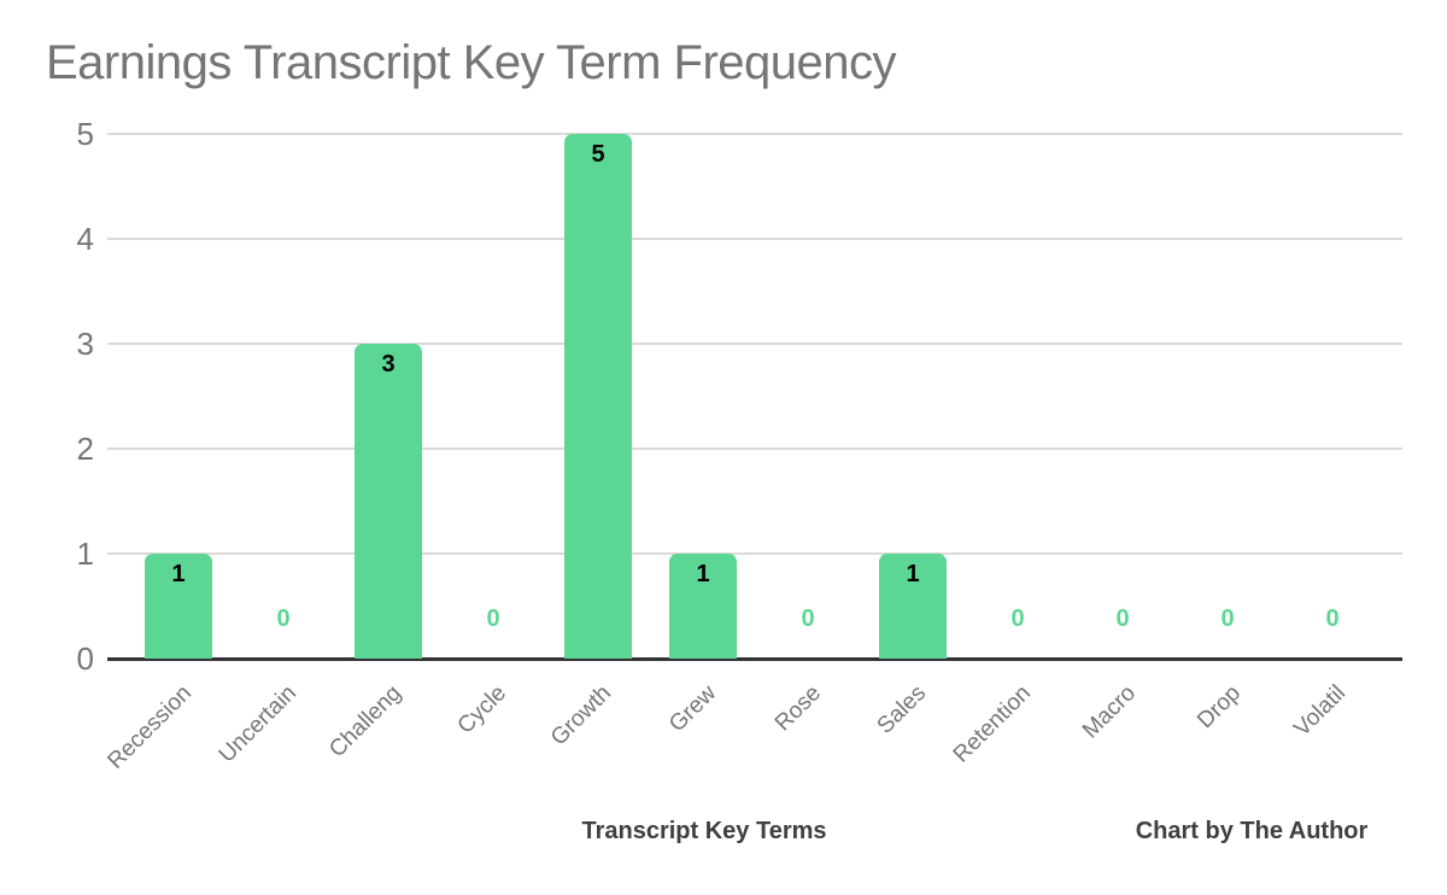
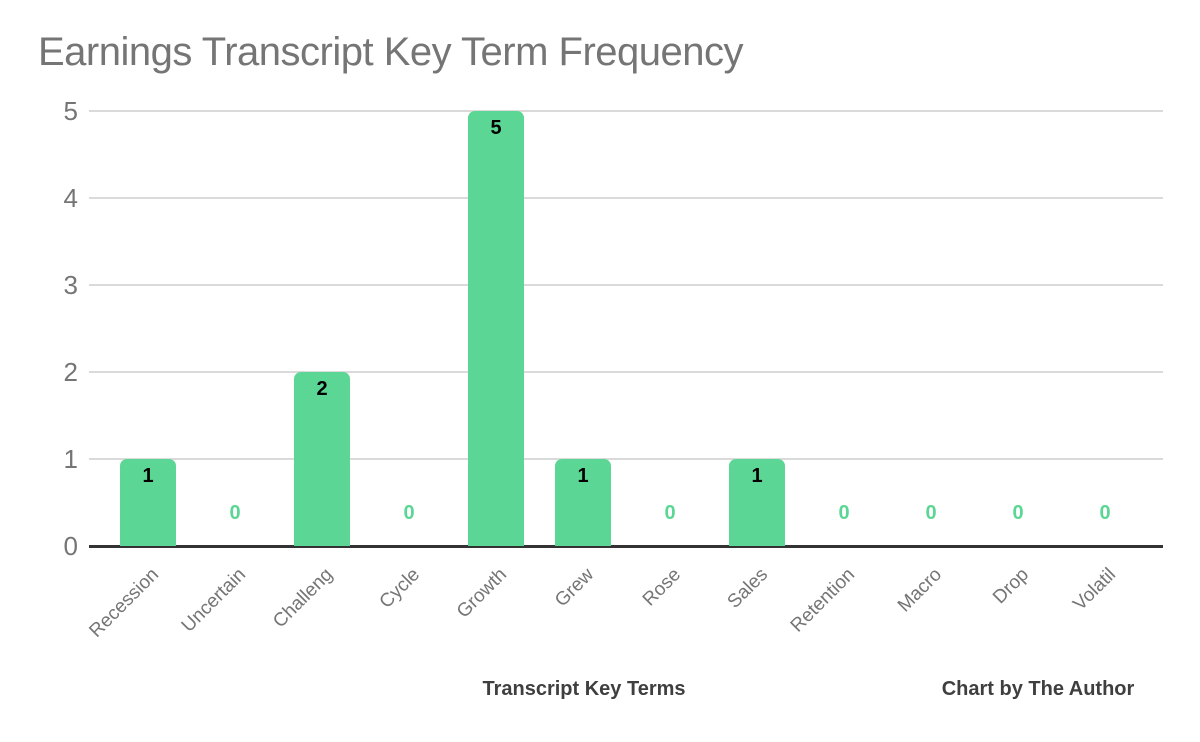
Challeng: 3 -> 2
